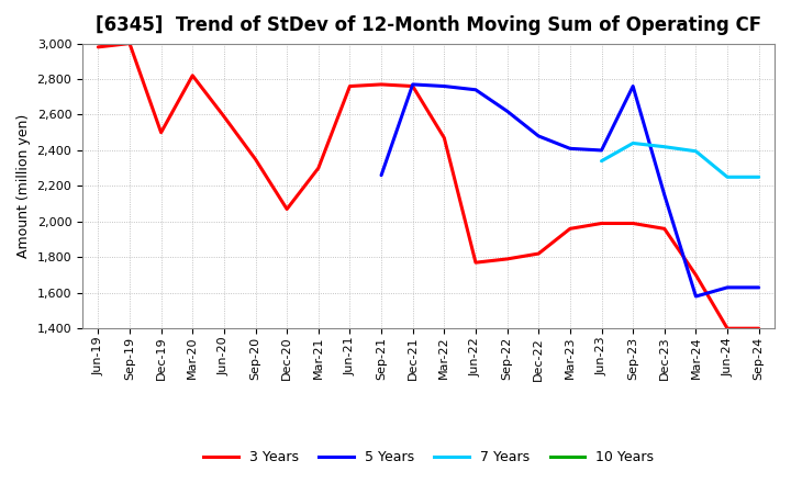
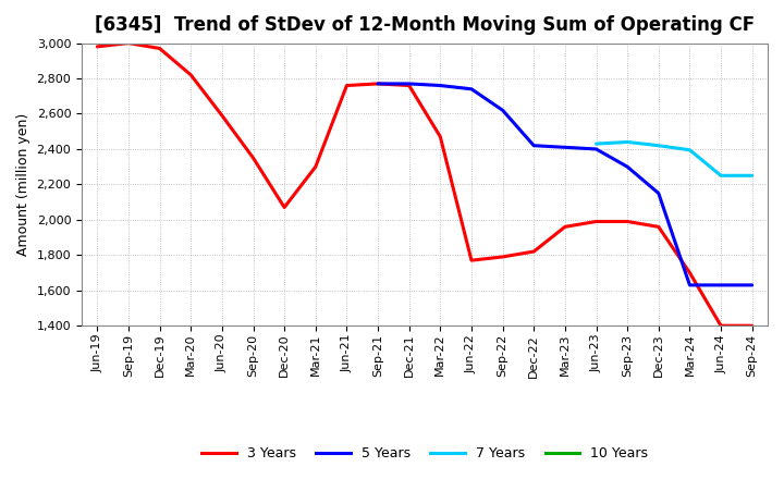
3 Years/Dec-19: 2,500 -> 2,970
5 Years/Sep-21: 2,260 -> 2,770
5 Years/Dec-22: 2,480 -> 2,420
7 Years/Jun-23: 2,340 -> 2,430
5 Years/Sep-23: 2,760 -> 2,300
5 Years/Mar-24: 1,580 -> 1,630
